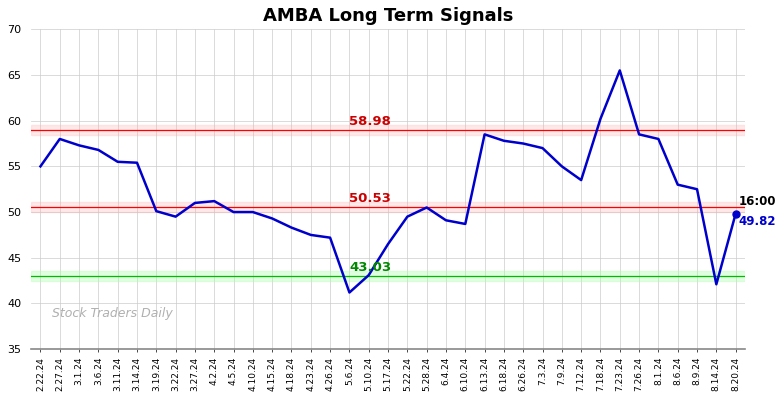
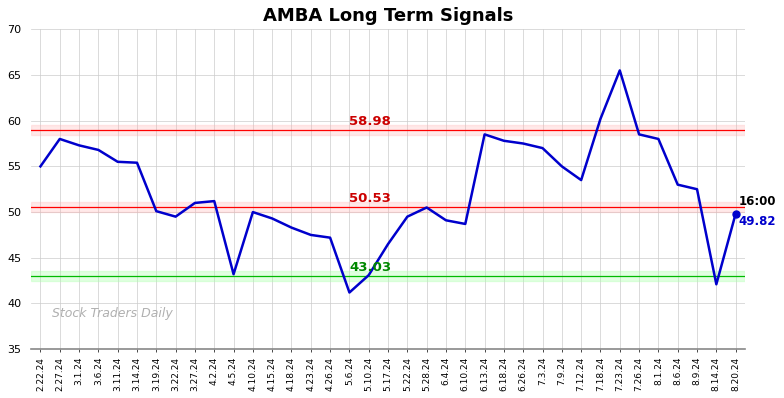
4.5.24: 50.0 -> 43.2
